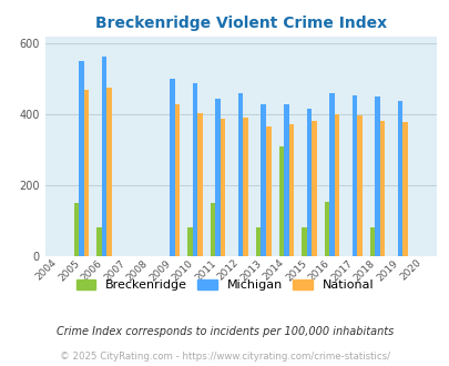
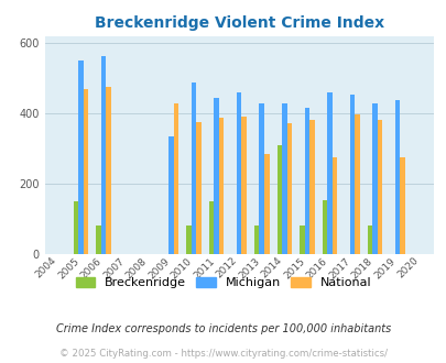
Michigan/2009: 500 -> 335
National/2010: 405 -> 375
National/2013: 365 -> 285
National/2016: 400 -> 275
Michigan/2018: 450 -> 430
National/2019: 379 -> 275
